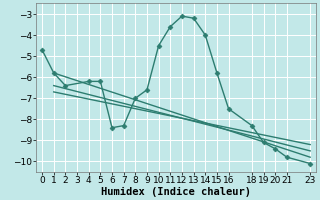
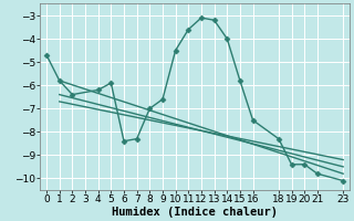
5: -6.2 -> -5.9
19: -9.1 -> -9.4
